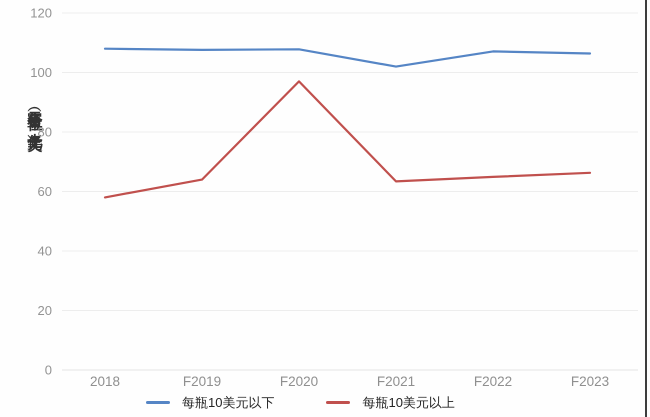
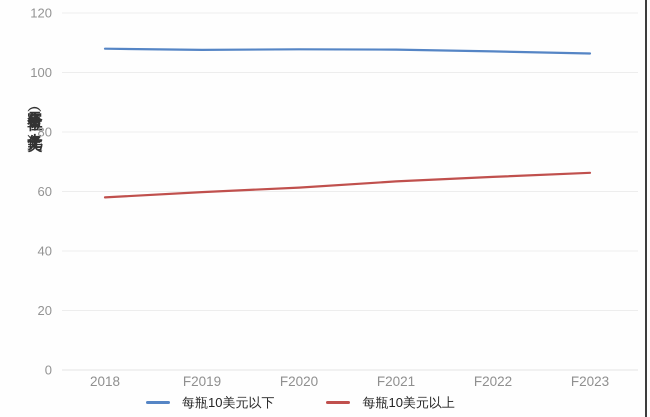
每瓶10美元以上/F2019: 64 -> 60
每瓶10美元以上/F2020: 97 -> 61
每瓶10美元以下/F2021: 102 -> 108
